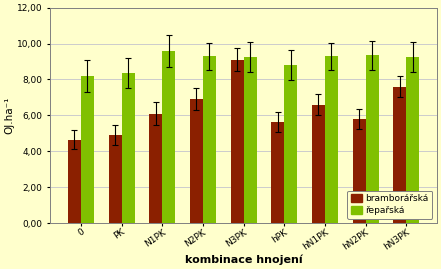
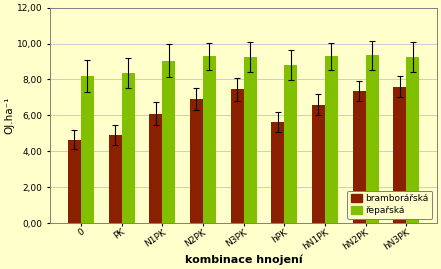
řepařská/N1PK: 9,6 -> 9,1
bramborářská/N3PK: 9,1 -> 7,5
bramborářská/hN2PK: 5,8 -> 7,3
